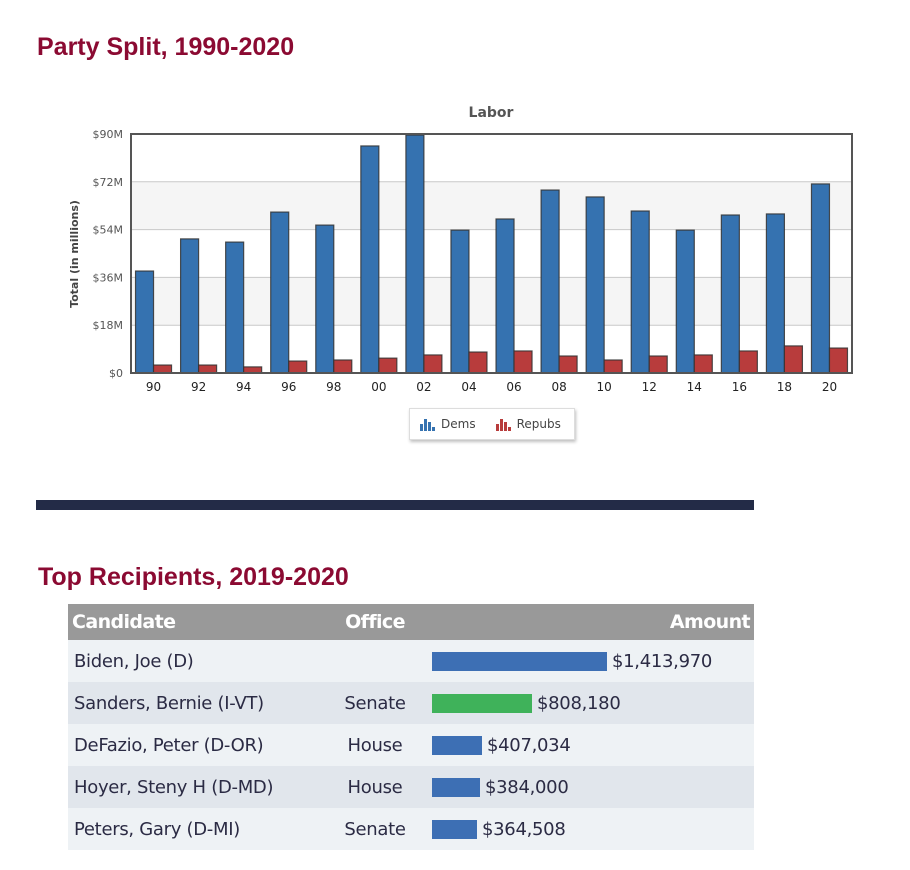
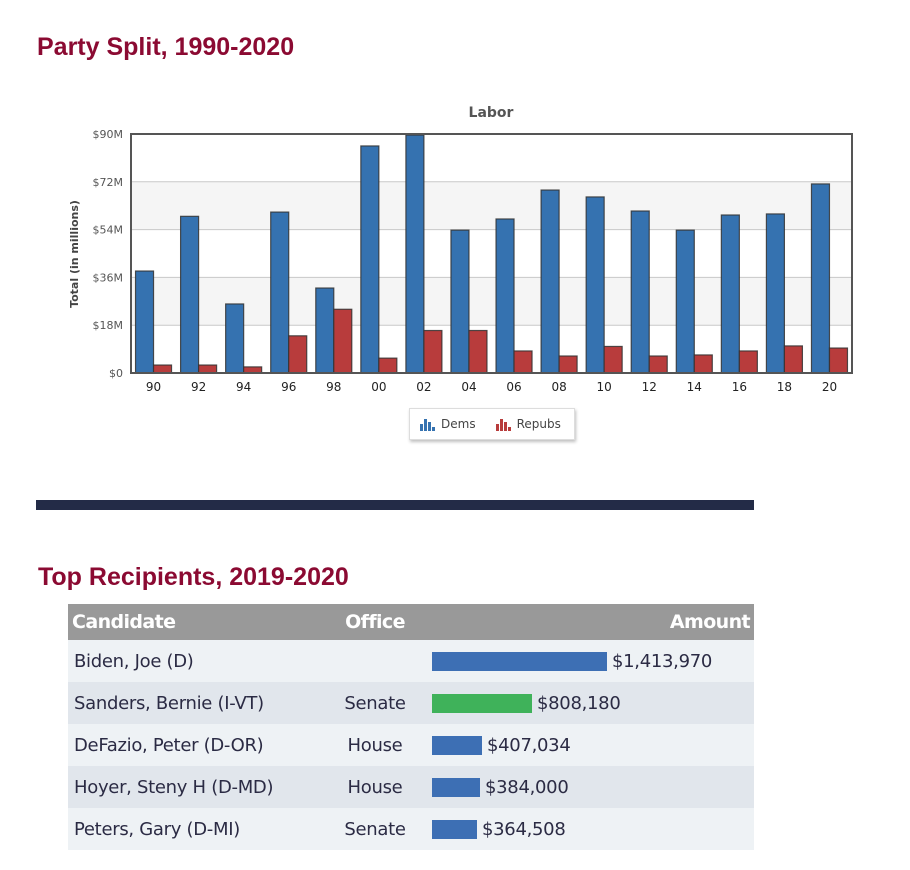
Dems/92: $50M -> $59M
Dems/94: $49M -> $26M
Repubs/96: $4M -> $14M
Dems/98: $56M -> $32M
Repubs/98: $5M -> $24M
Repubs/02: $7M -> $16M
Repubs/04: $8M -> $16M
Repubs/10: $5M -> $10M
